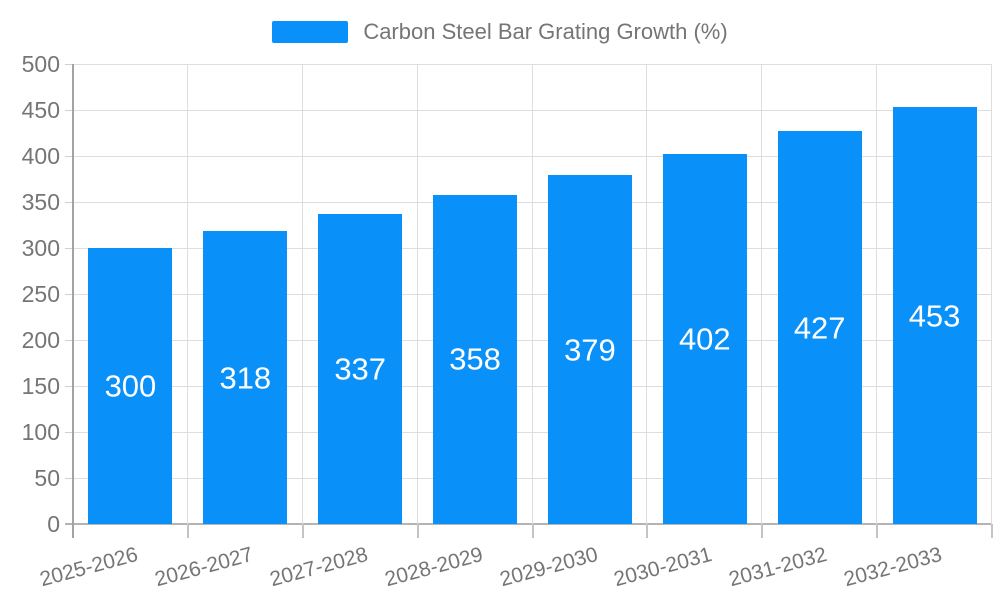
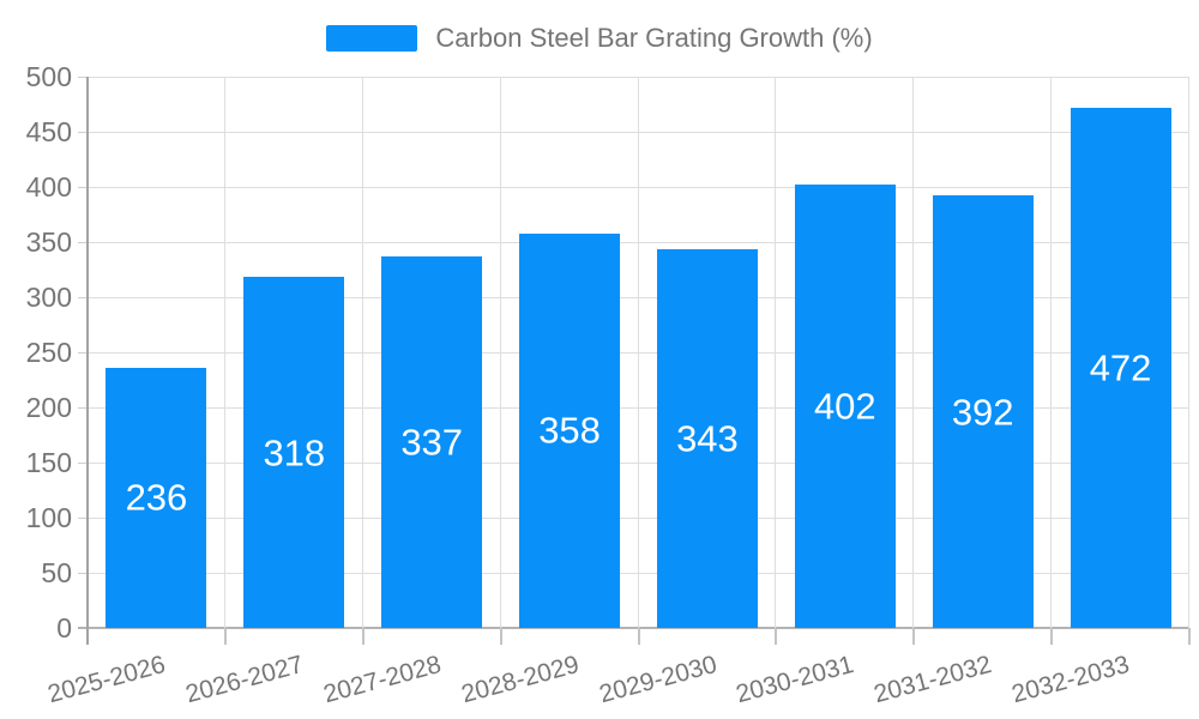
2025-2026: 300 -> 236
2029-2030: 379 -> 343
2031-2032: 427 -> 392
2032-2033: 453 -> 472
